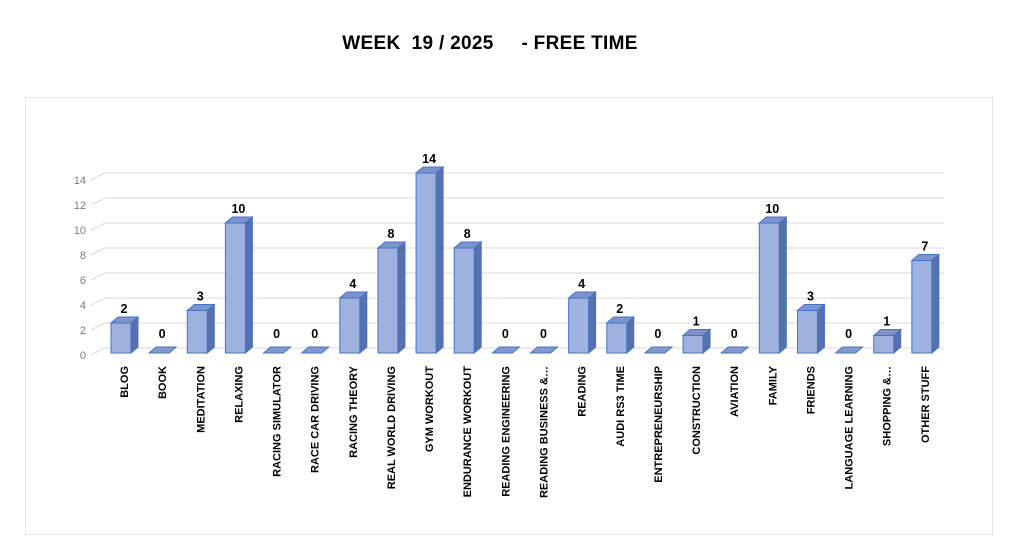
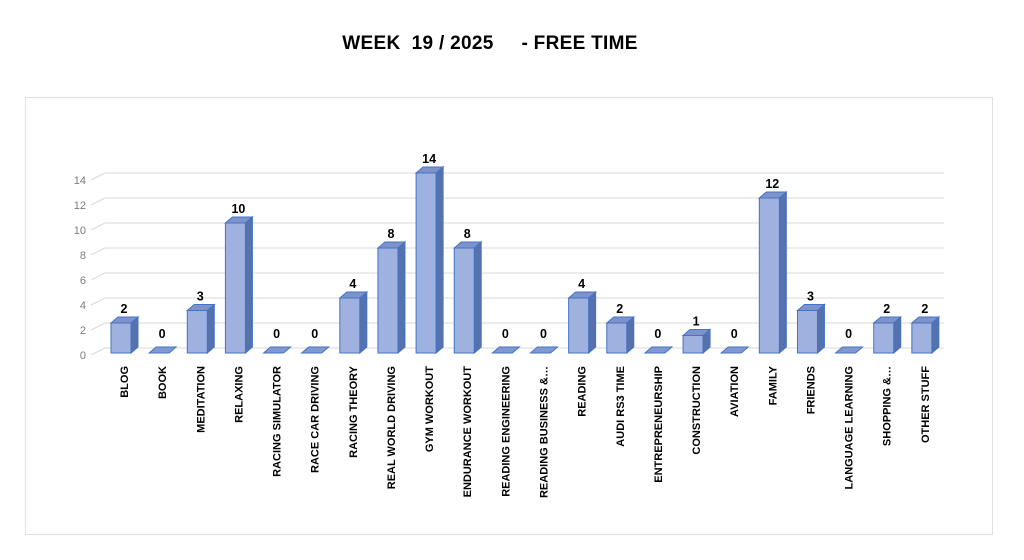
FAMILY: 10 -> 12
SHOPPING &…: 1 -> 2
OTHER STUFF: 7 -> 2
